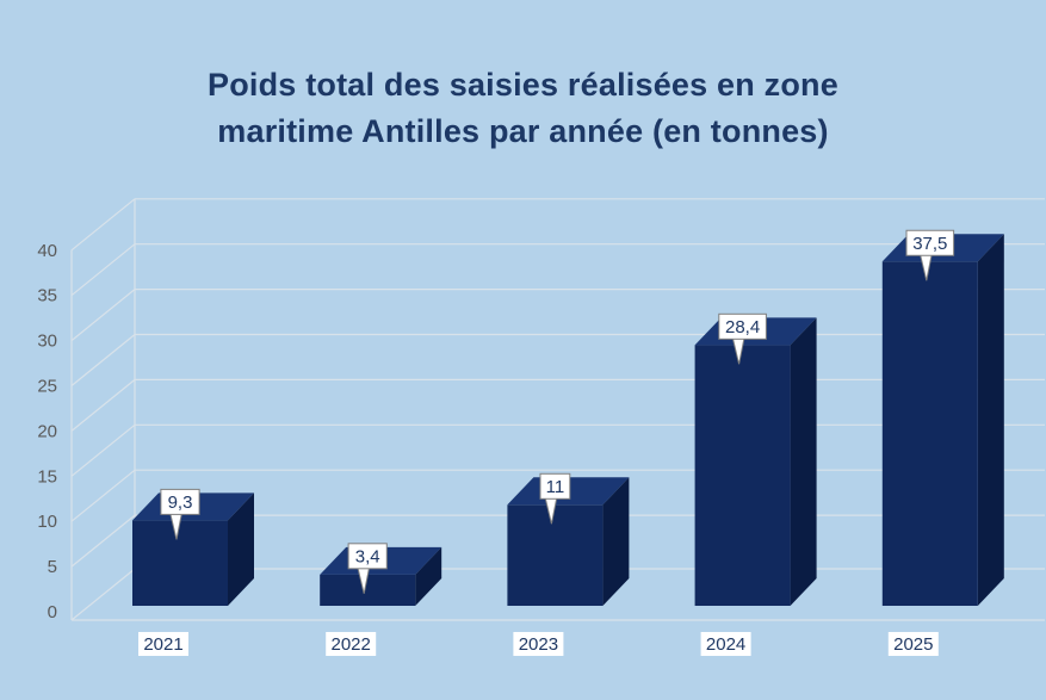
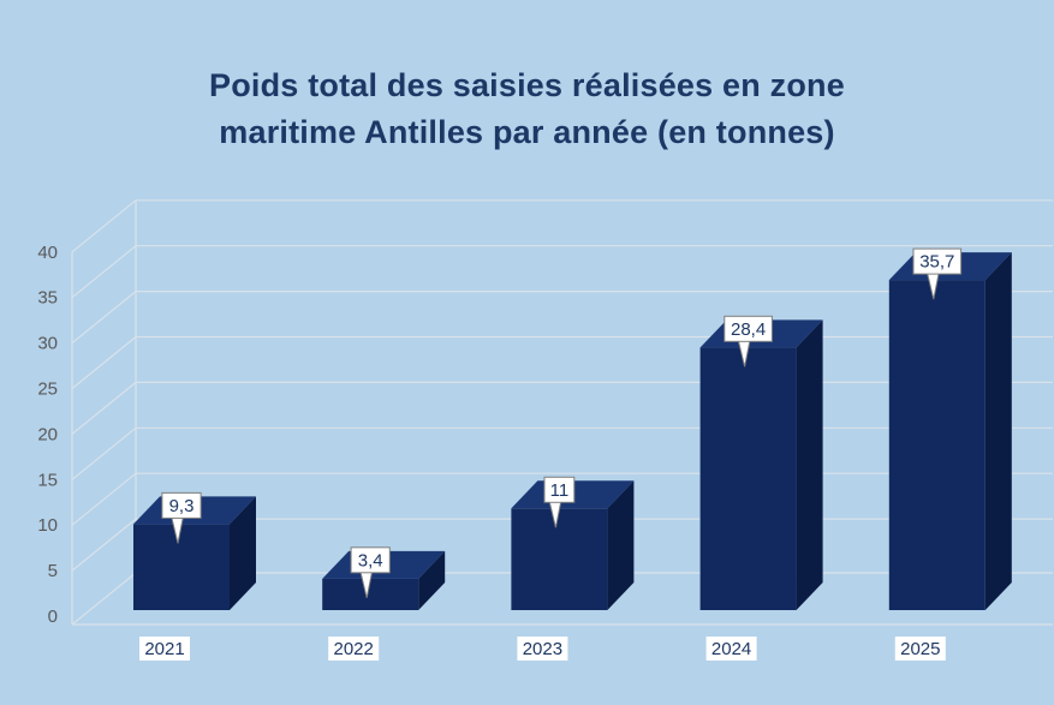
2025: 37,5 -> 35,7
